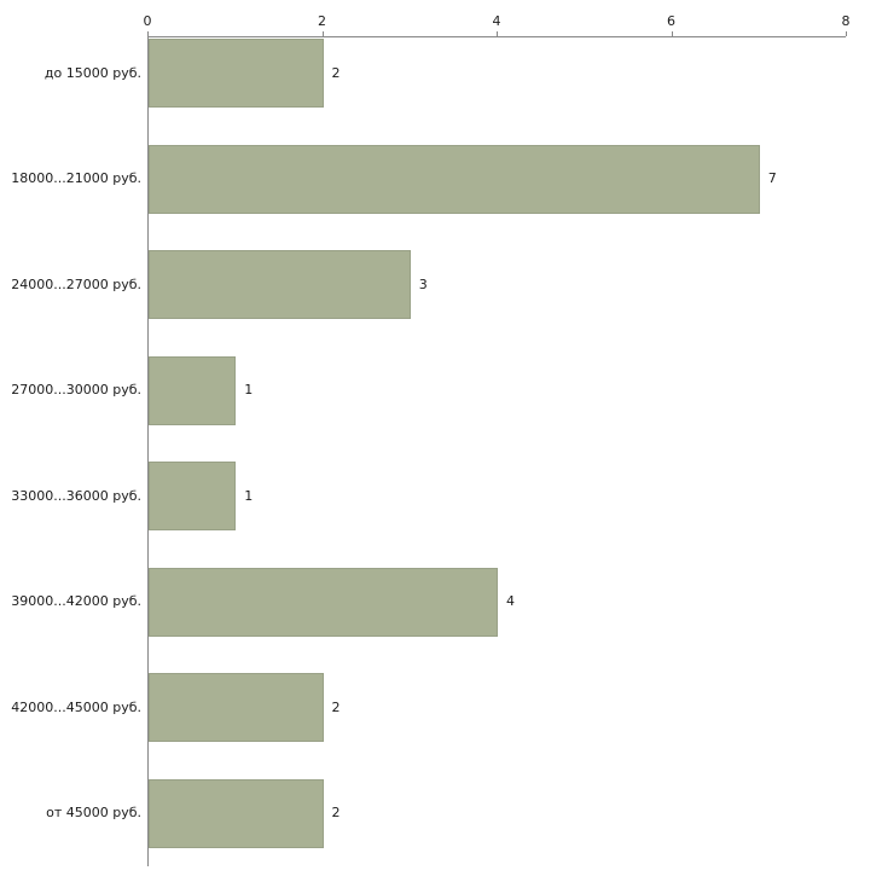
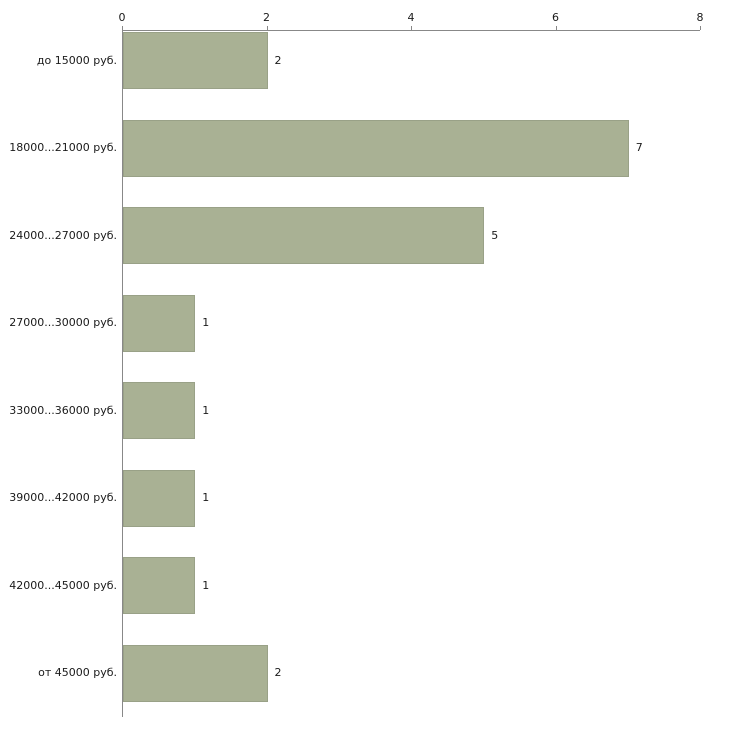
24000...27000 руб.: 3 -> 5
39000...42000 руб.: 4 -> 1
42000...45000 руб.: 2 -> 1
